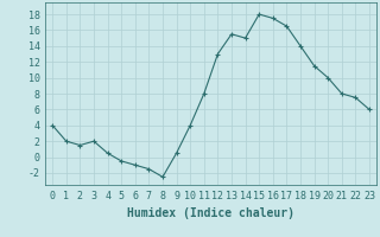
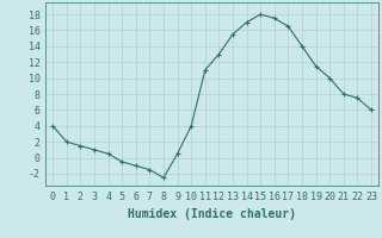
3: 2.0 -> 1.0
11: 8.0 -> 11.0
14: 15.0 -> 17.0
